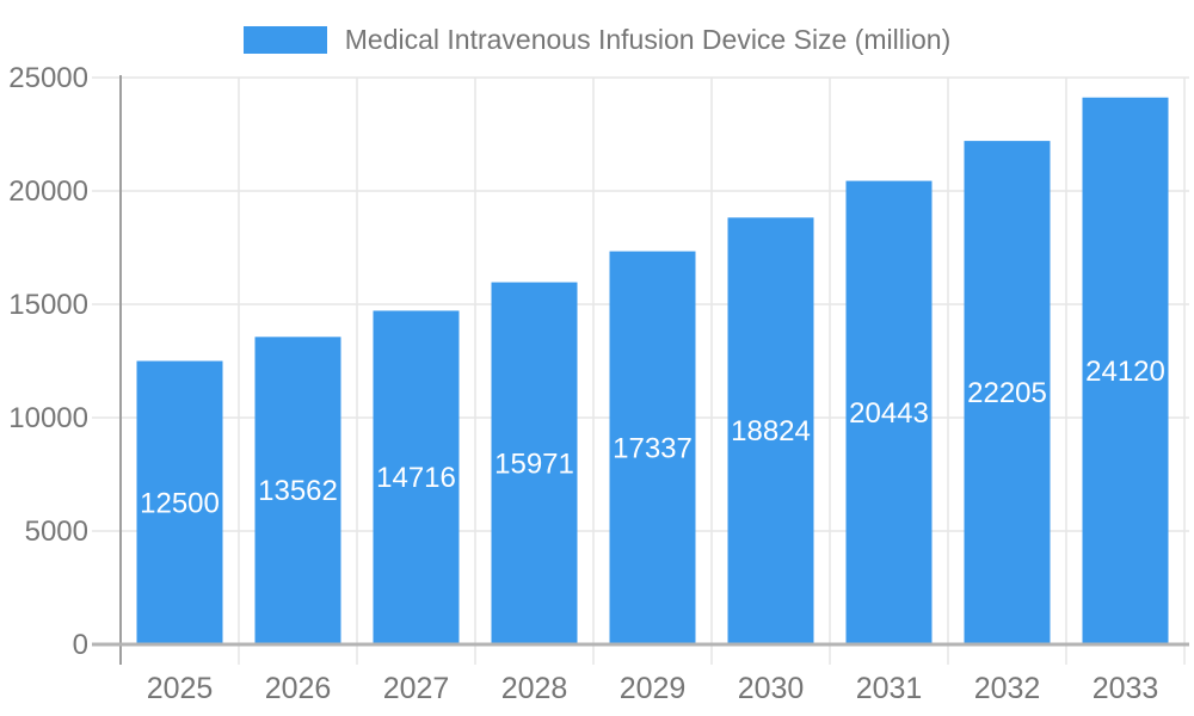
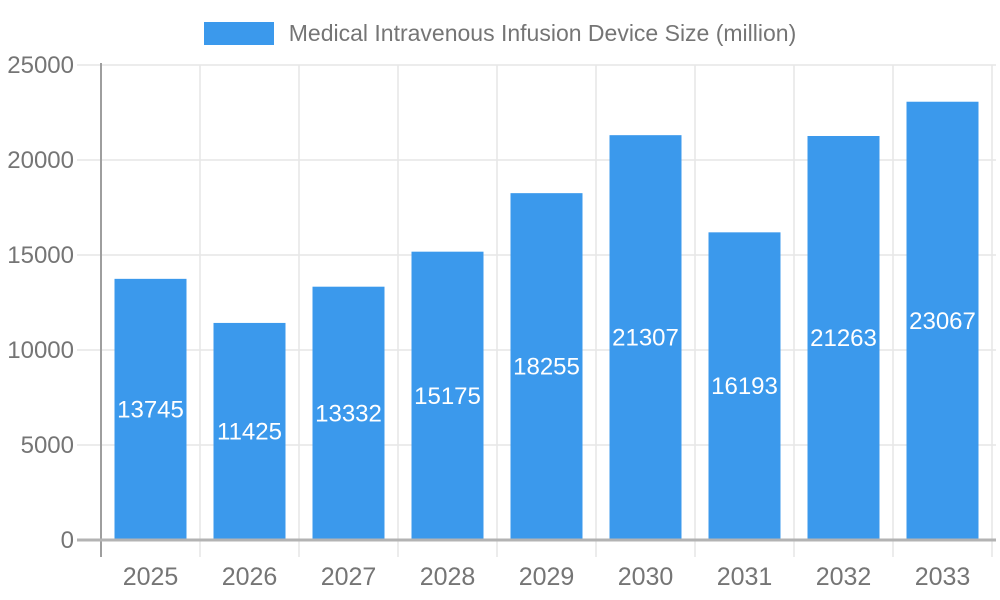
2025: 12500 -> 13745
2026: 13562 -> 11425
2027: 14716 -> 13332
2028: 15971 -> 15175
2029: 17337 -> 18255
2030: 18824 -> 21307
2031: 20443 -> 16193
2032: 22205 -> 21263
2033: 24120 -> 23067
